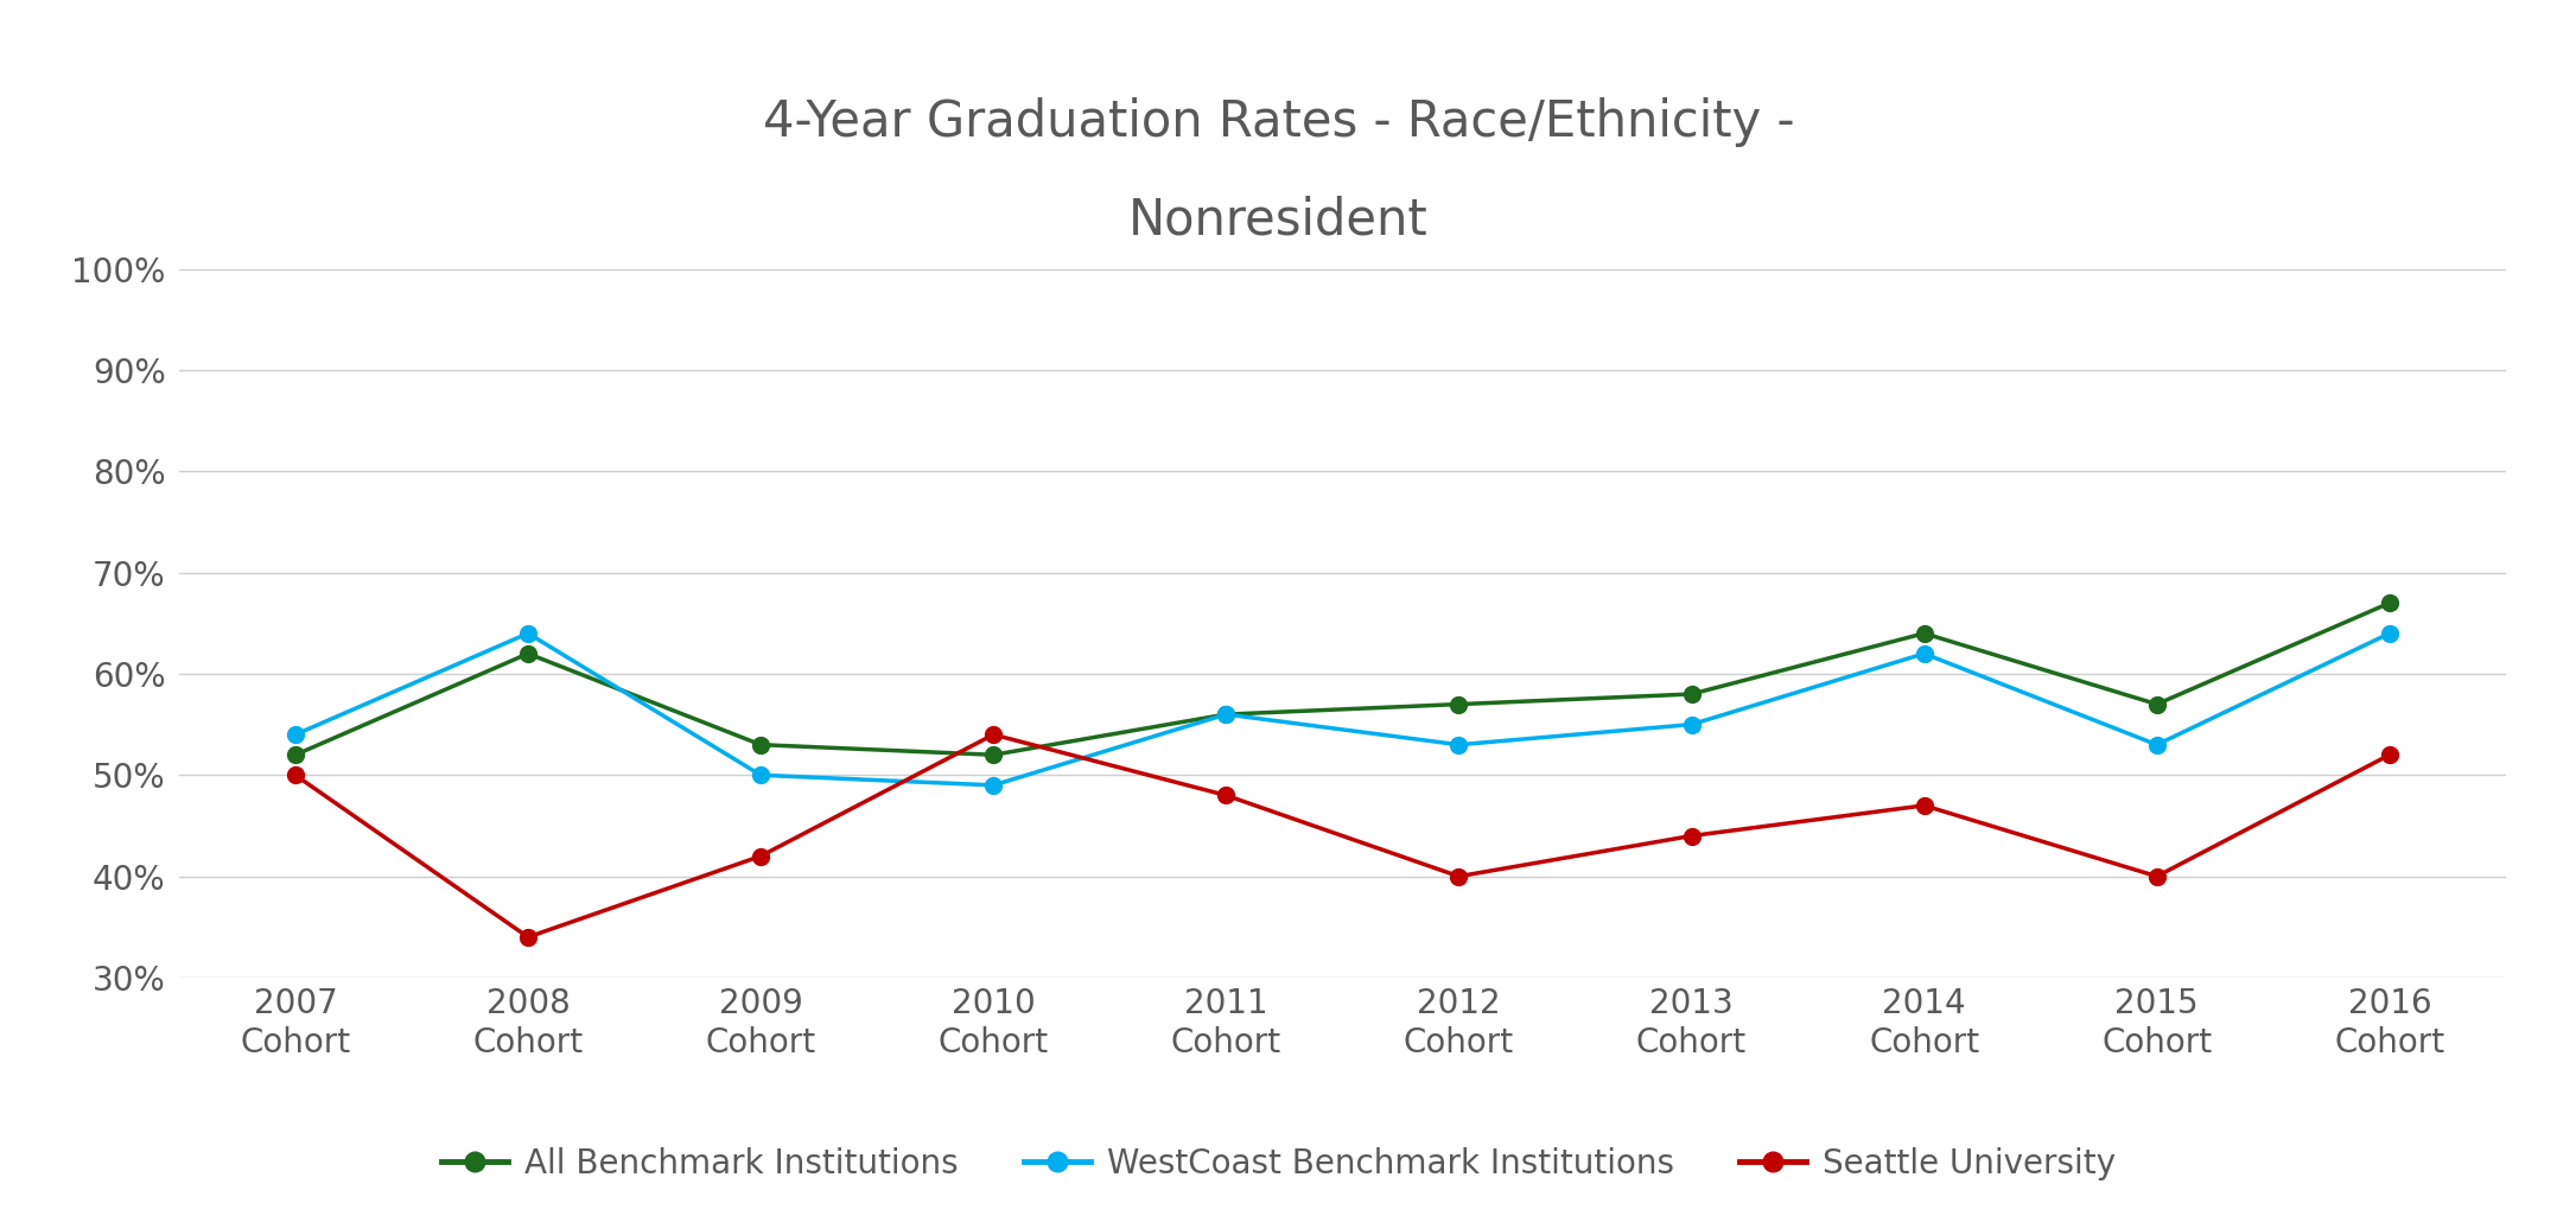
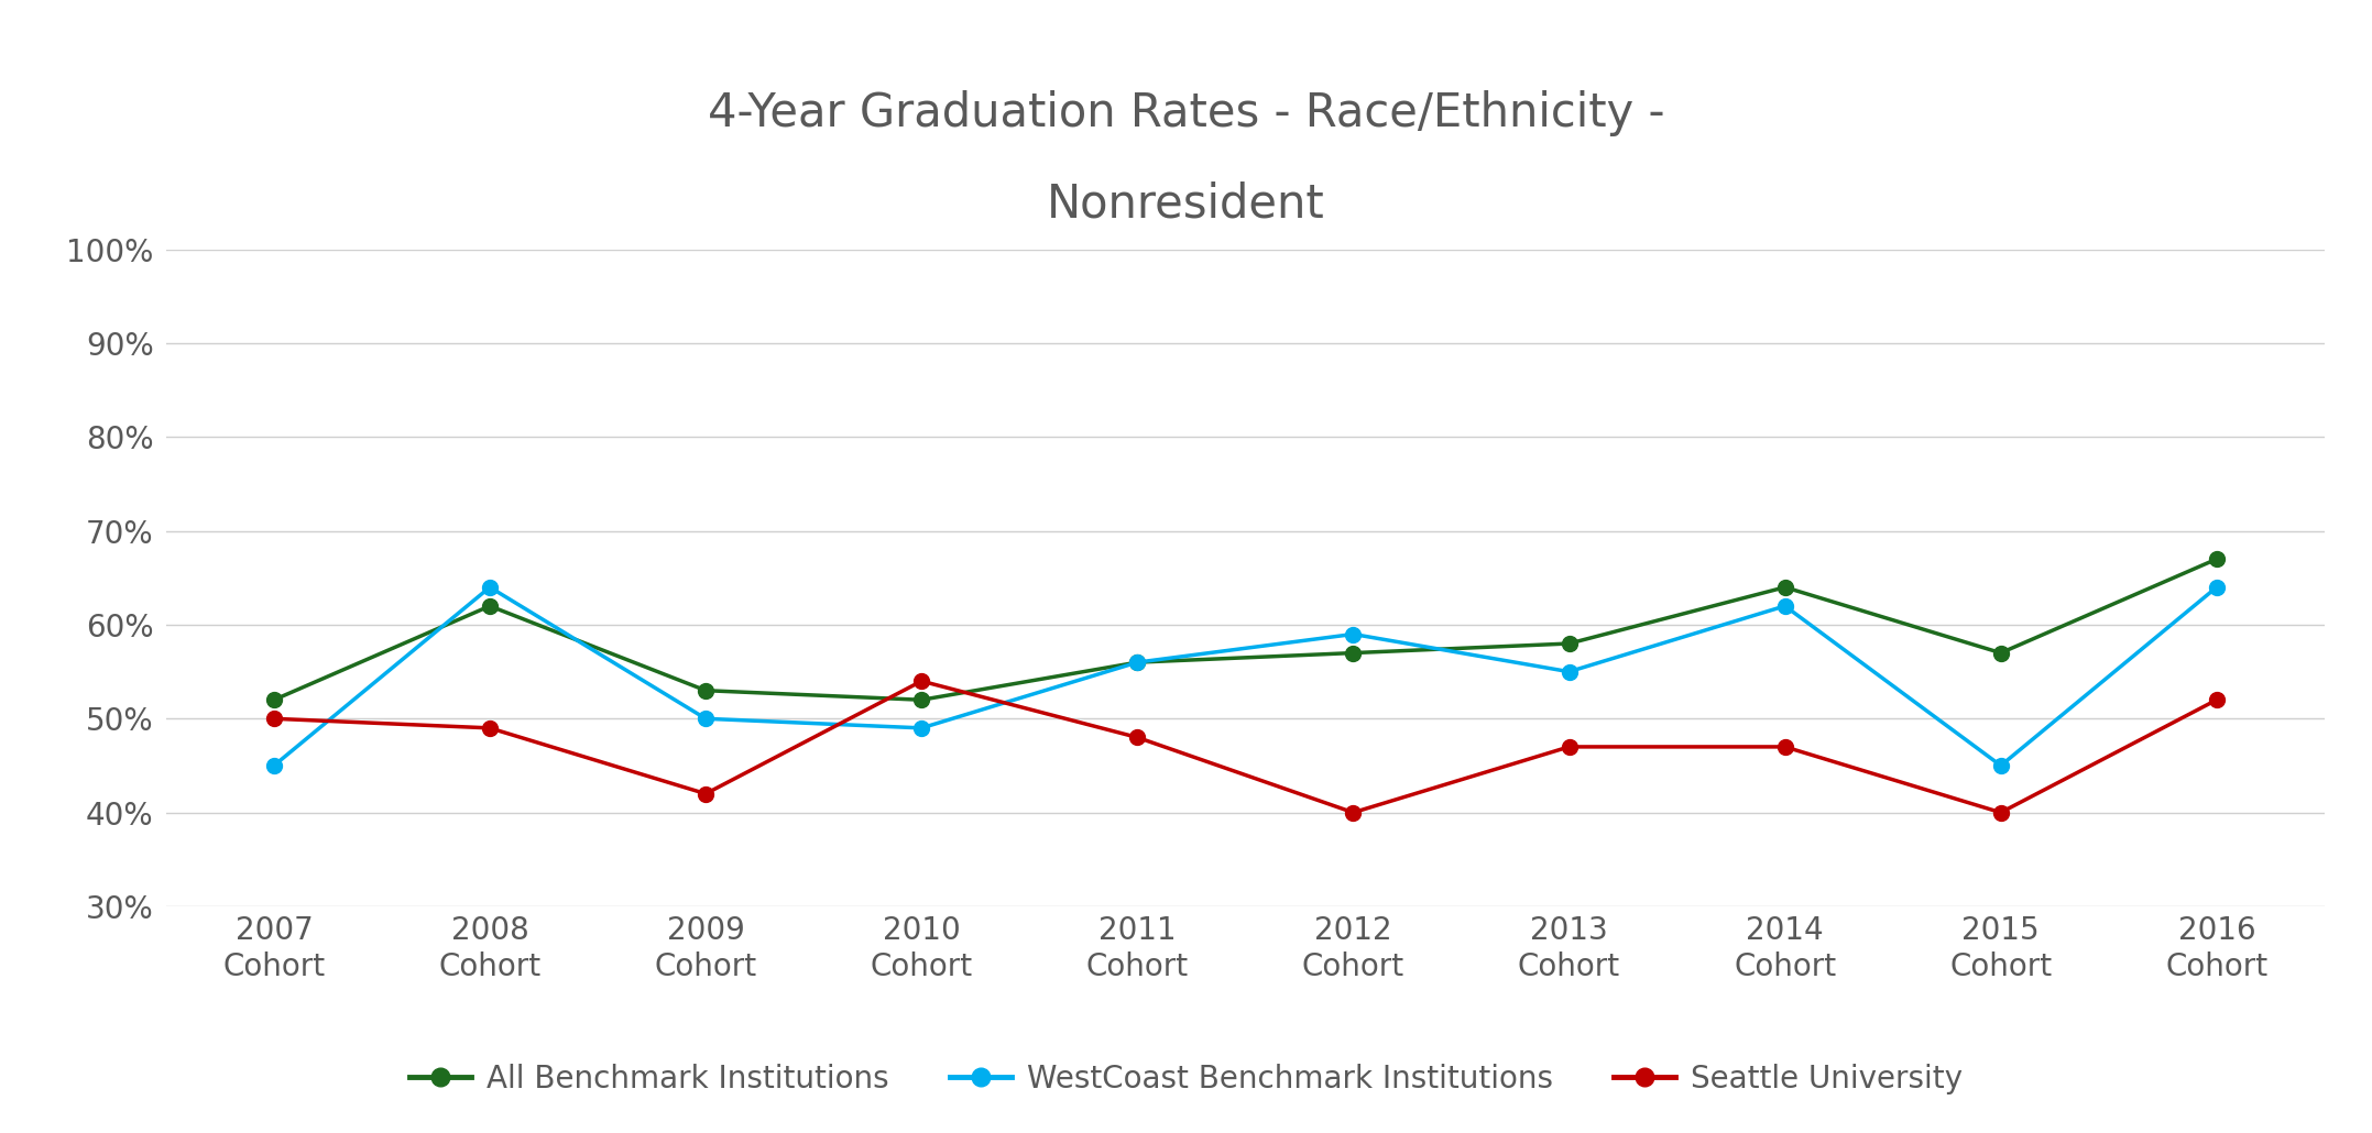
WestCoast Benchmark Institutions/2007 Cohort: 54% -> 45%
Seattle University/2008 Cohort: 34% -> 49%
WestCoast Benchmark Institutions/2012 Cohort: 53% -> 59%
Seattle University/2013 Cohort: 44% -> 47%
WestCoast Benchmark Institutions/2015 Cohort: 53% -> 45%
